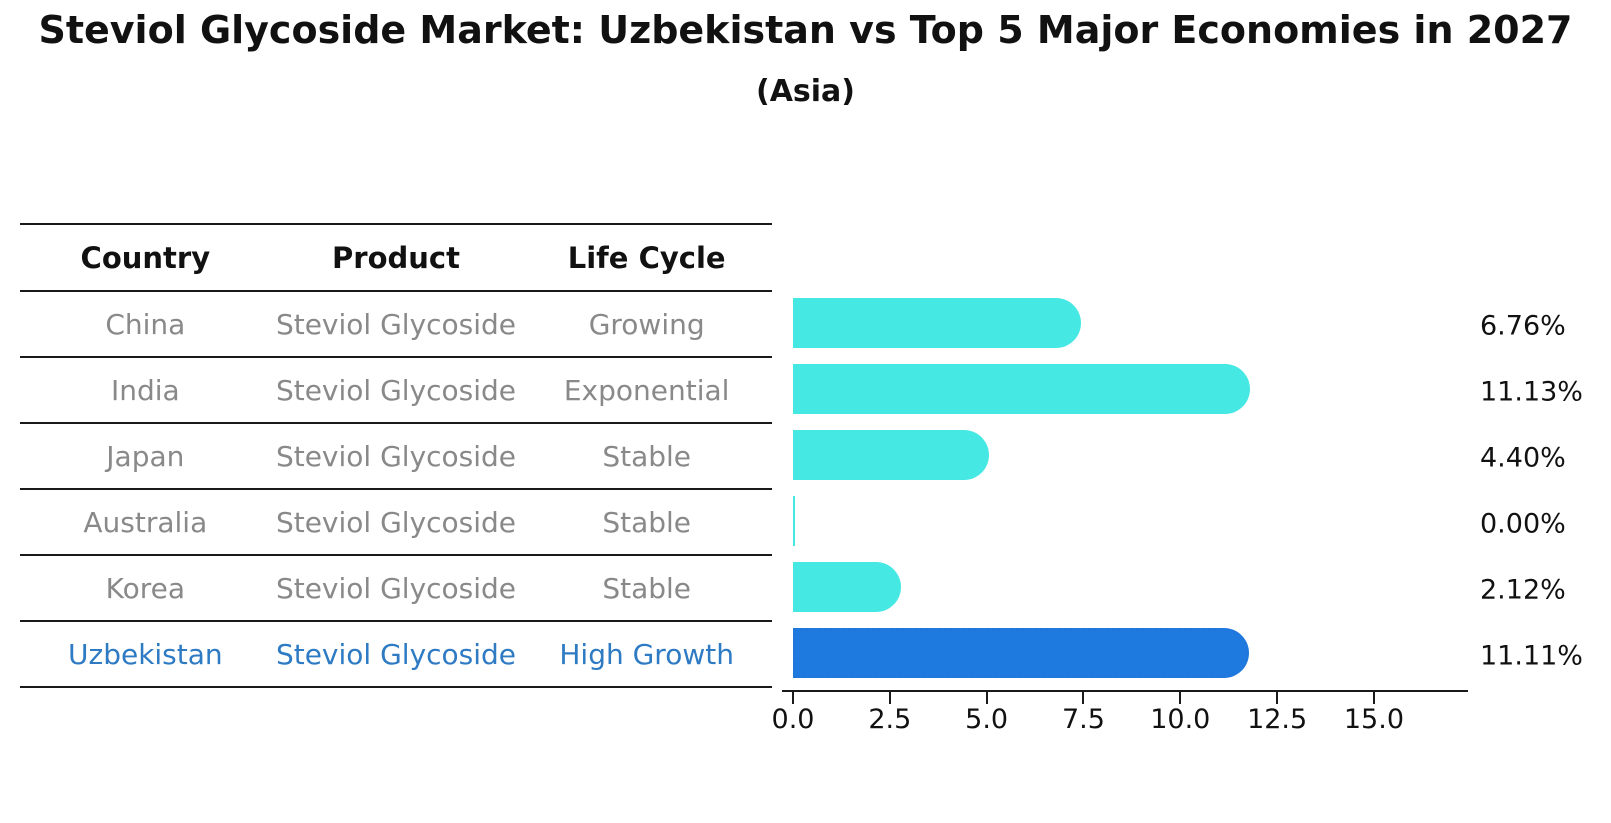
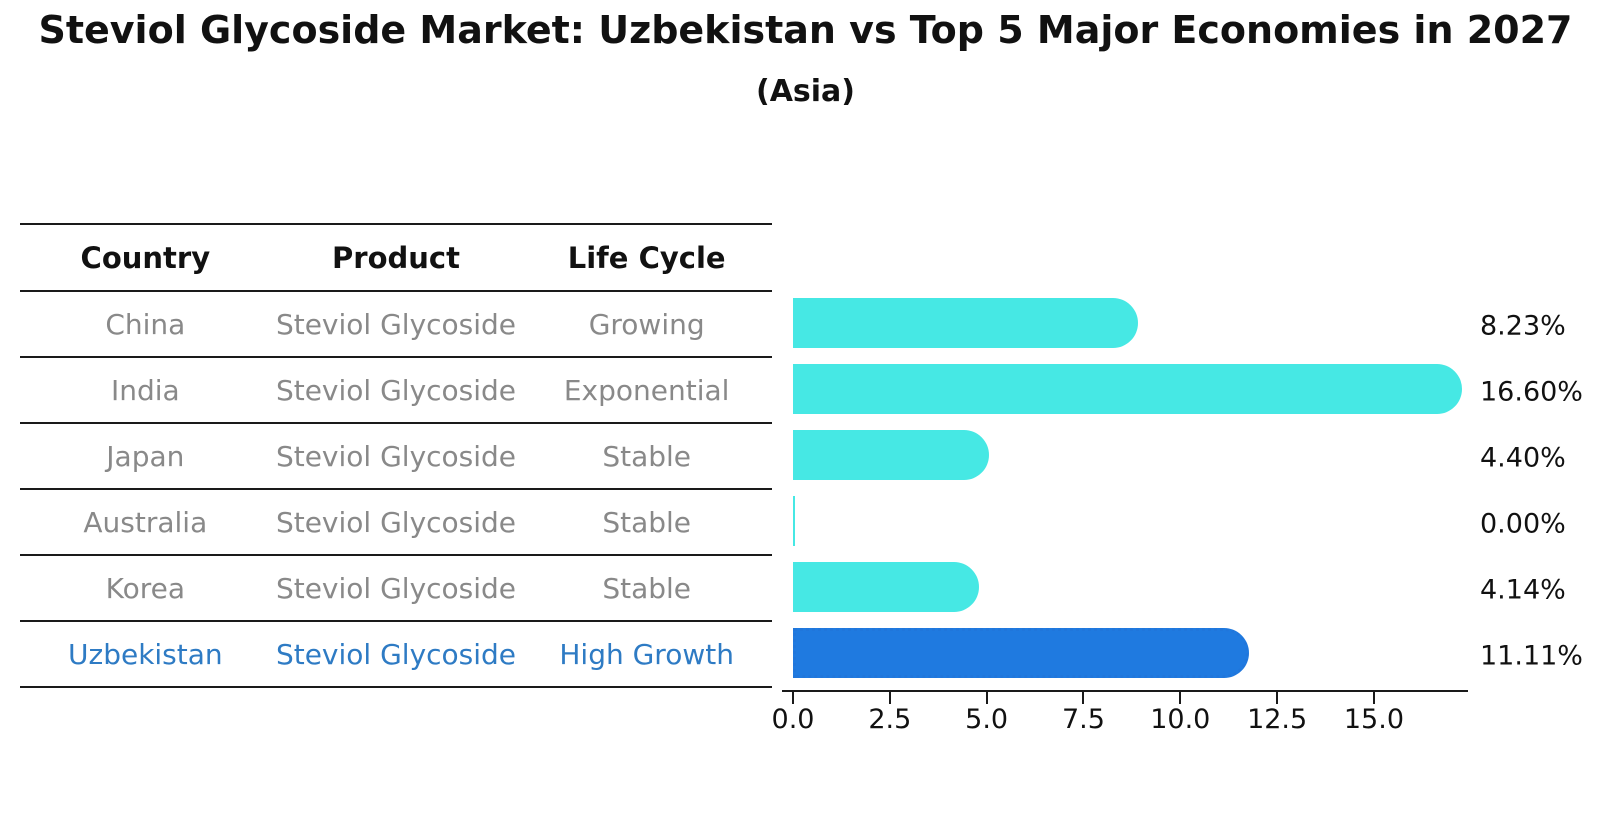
China: 6.76% -> 8.23%
India: 11.13% -> 16.60%
Korea: 2.12% -> 4.14%
